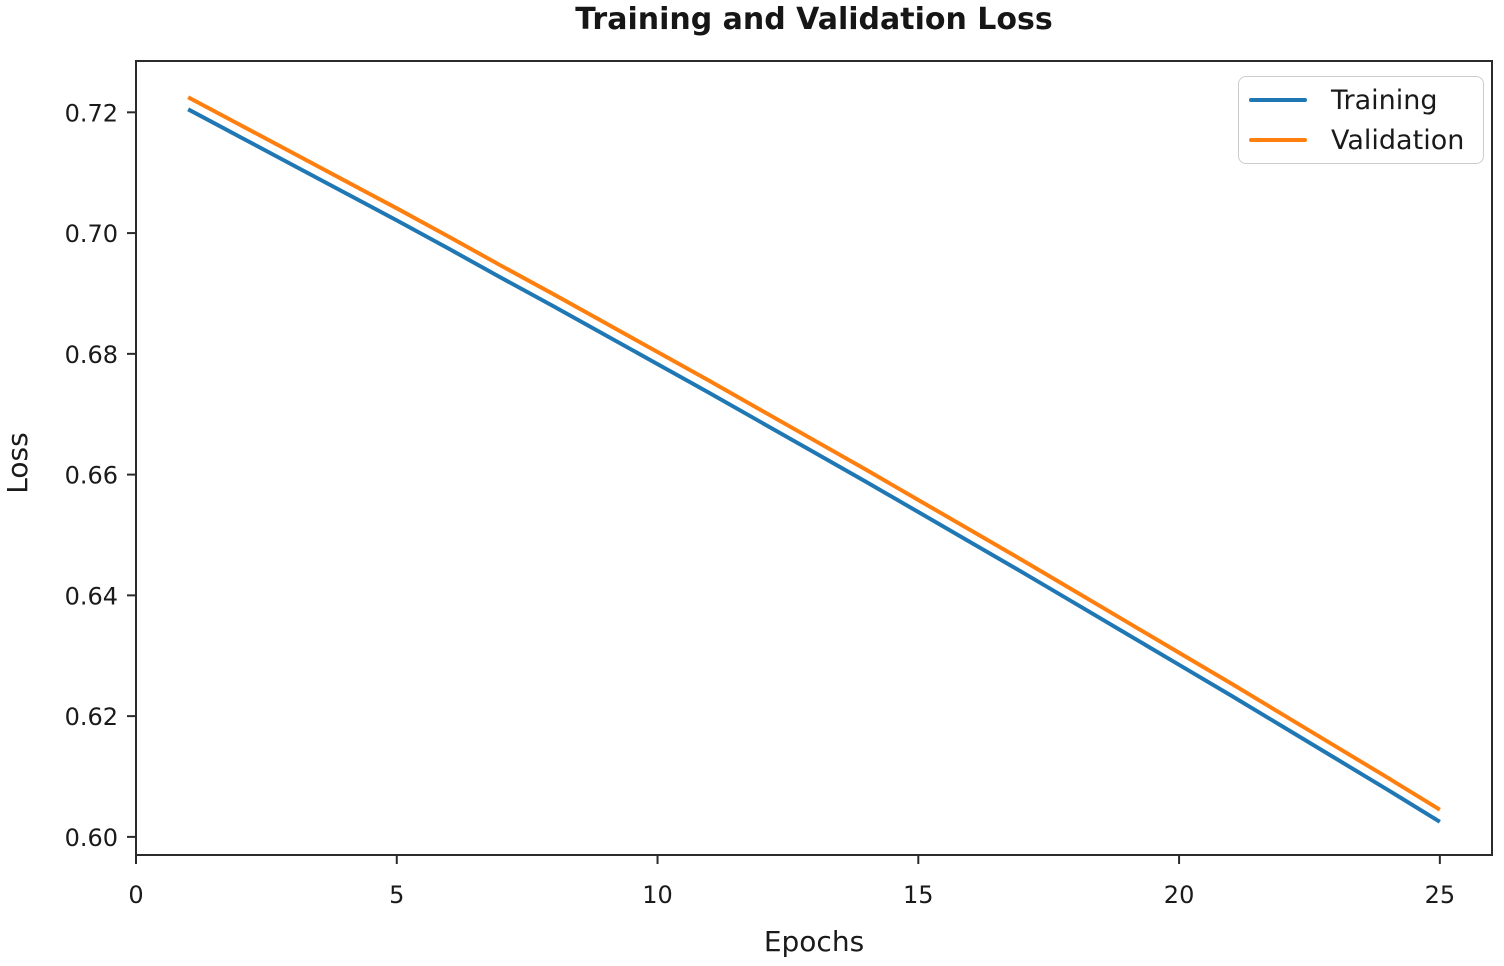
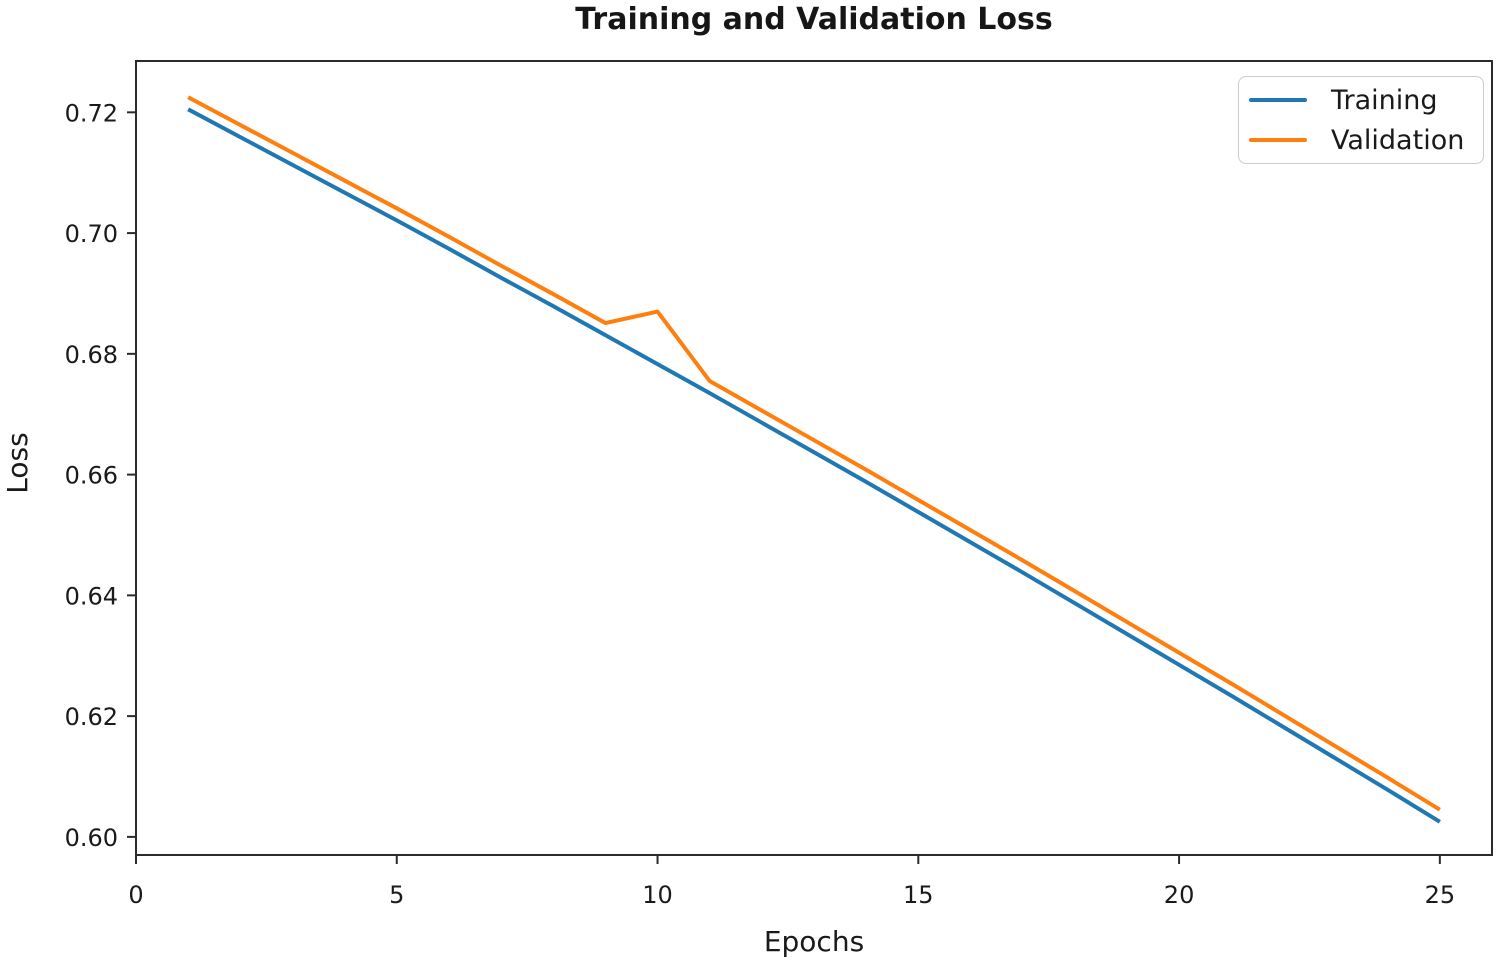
Validation/10: 0.680 -> 0.687
